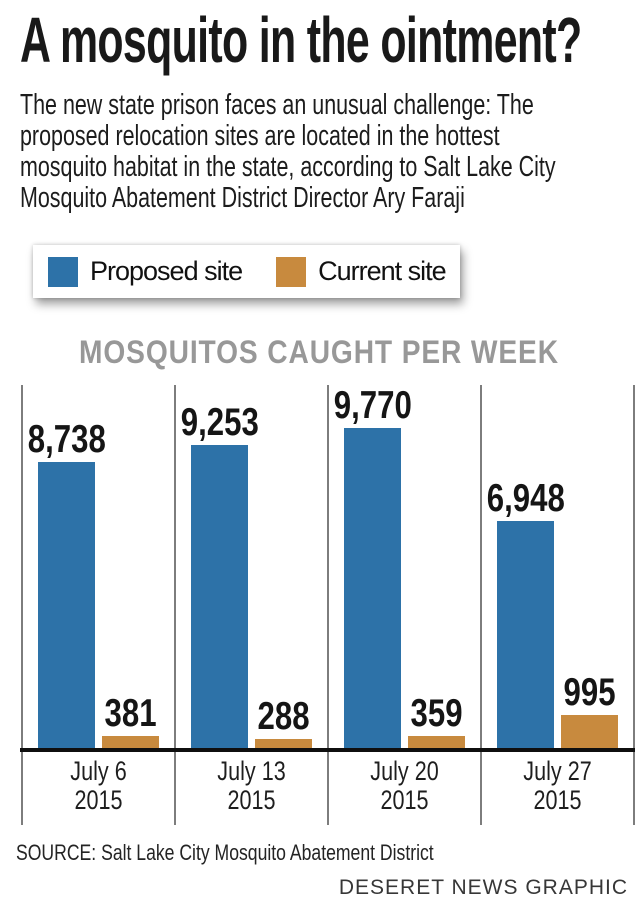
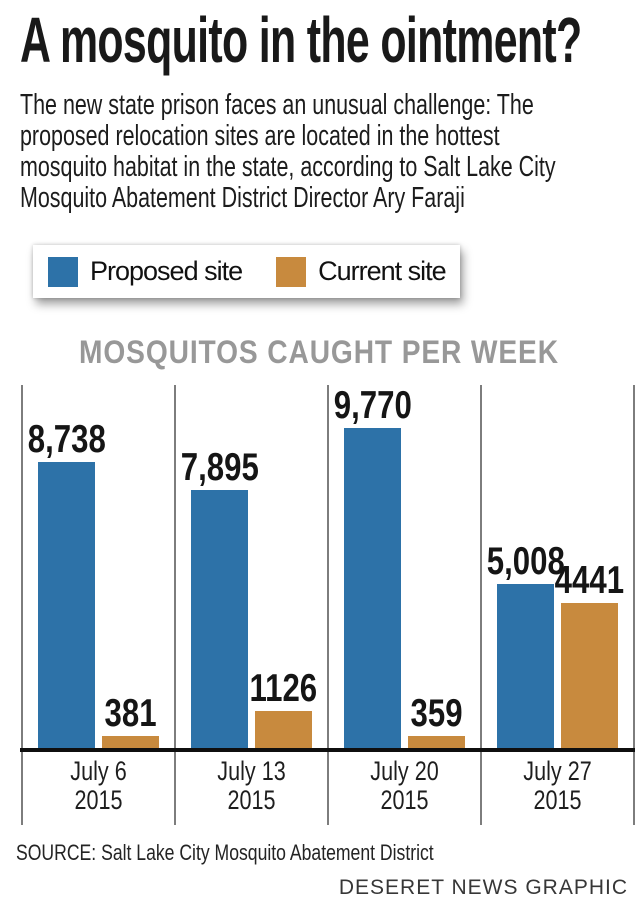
Proposed site/July 13 2015: 9,253 -> 7,895
Current site/July 13 2015: 288 -> 1126
Proposed site/July 27 2015: 6,948 -> 5,008
Current site/July 27 2015: 995 -> 4441
